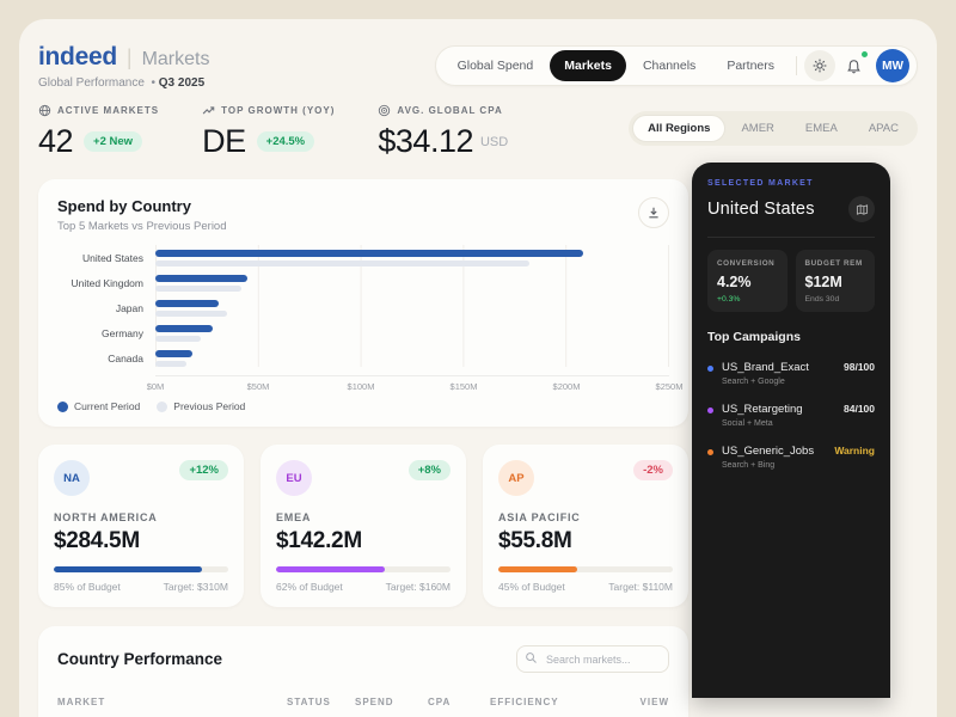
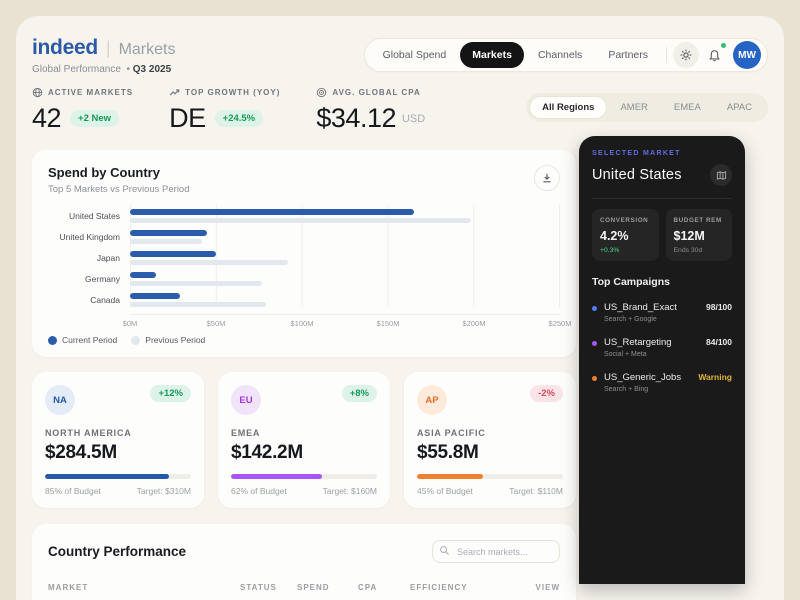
Current Period/United States: $208M -> $165M
Previous Period/United States: $182M -> $198M
Current Period/Japan: $31M -> $50M
Previous Period/Japan: $35M -> $92M
Current Period/Germany: $28M -> $15M
Previous Period/Germany: $22M -> $77M
Current Period/Canada: $18M -> $29M
Previous Period/Canada: $15M -> $79M
